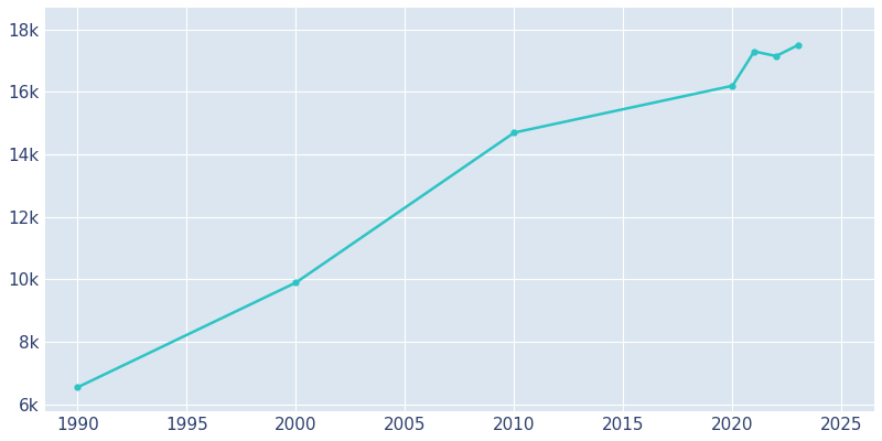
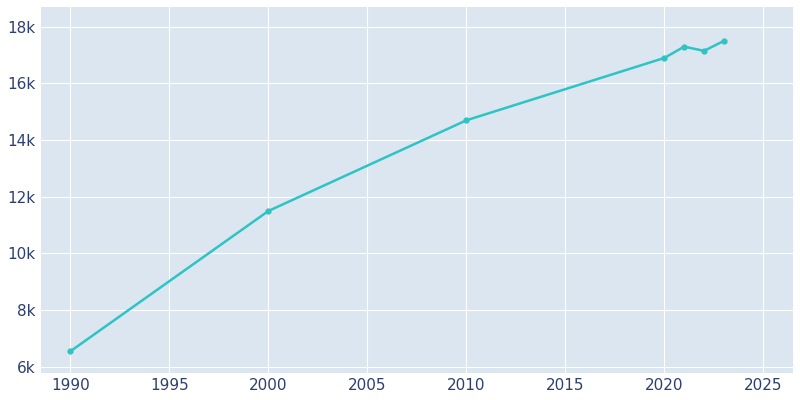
2000: 9.90k -> 11.50k
2020: 16.20k -> 16.90k
